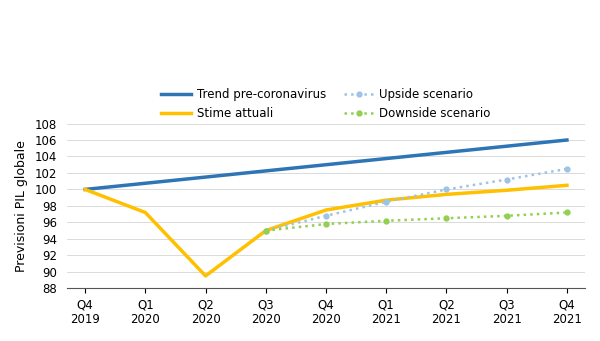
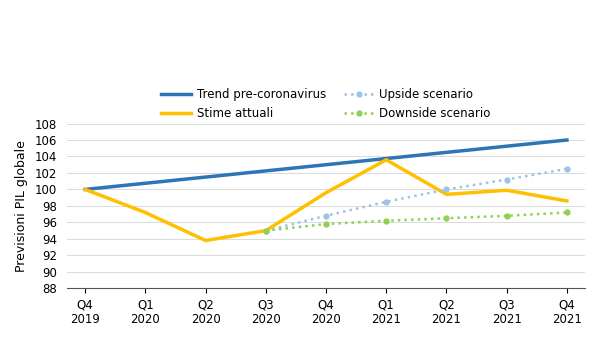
Stime attuali/Q2 2020: 89.5 -> 93.8
Stime attuali/Q4 2020: 97.5 -> 99.6
Stime attuali/Q1 2021: 98.7 -> 103.6
Stime attuali/Q4 2021: 100.5 -> 98.6
